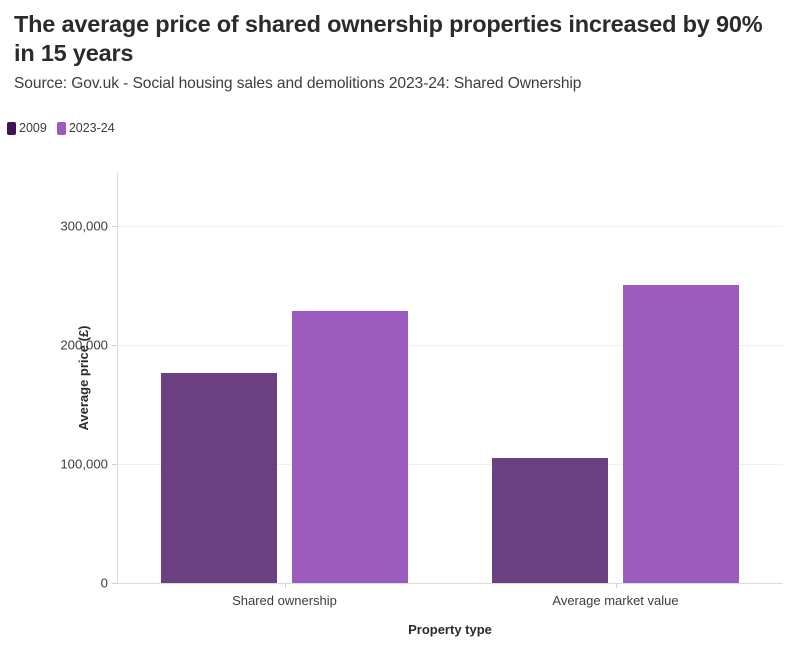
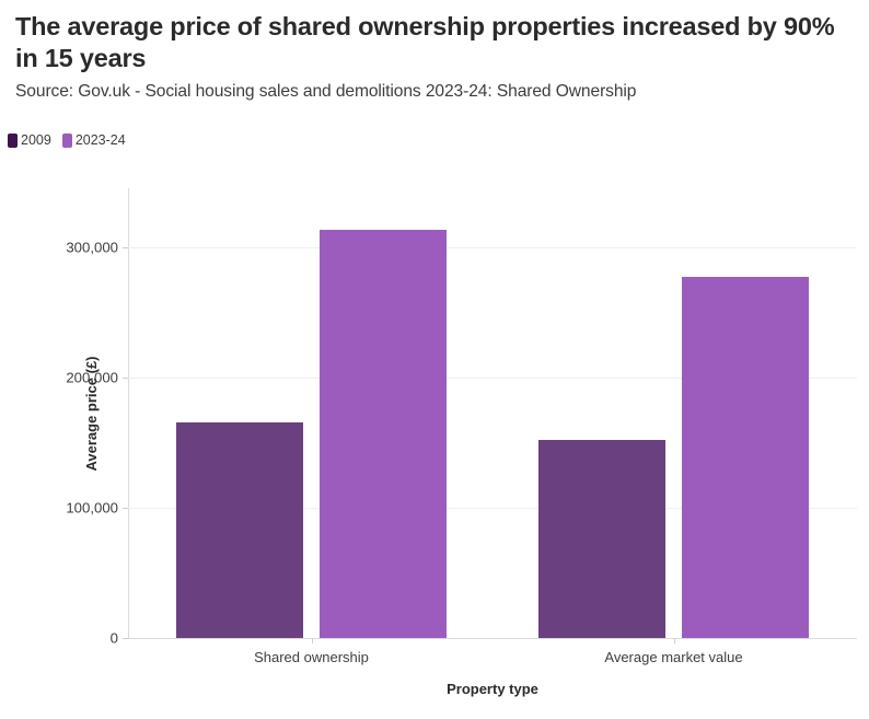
2009/Shared ownership: 176000 -> 165000
2023-24/Shared ownership: 228000 -> 313000
2009/Average market value: 105000 -> 152000
2023-24/Average market value: 250000 -> 277000
